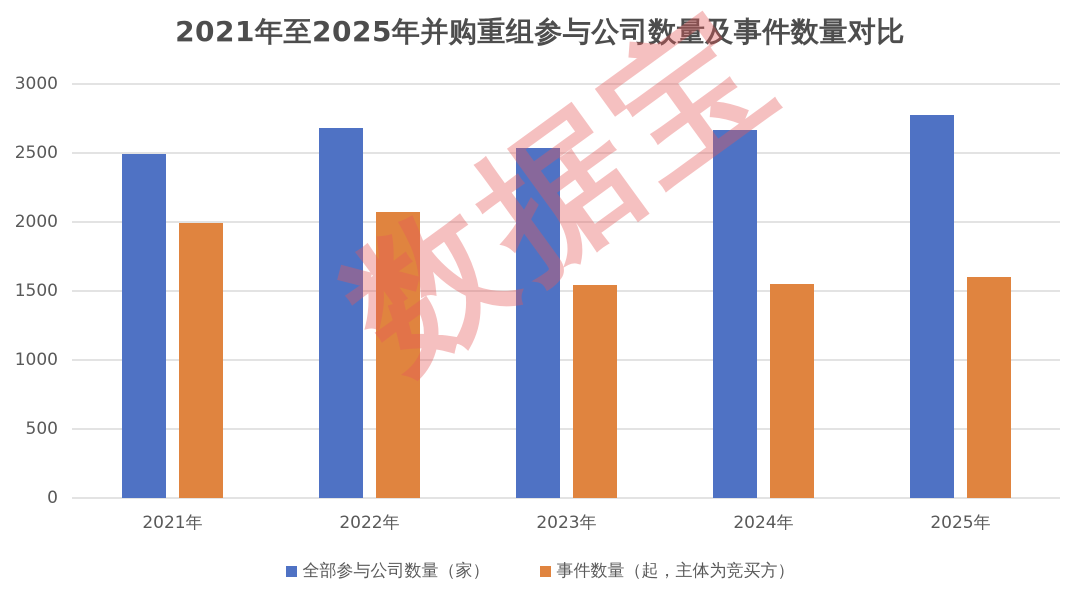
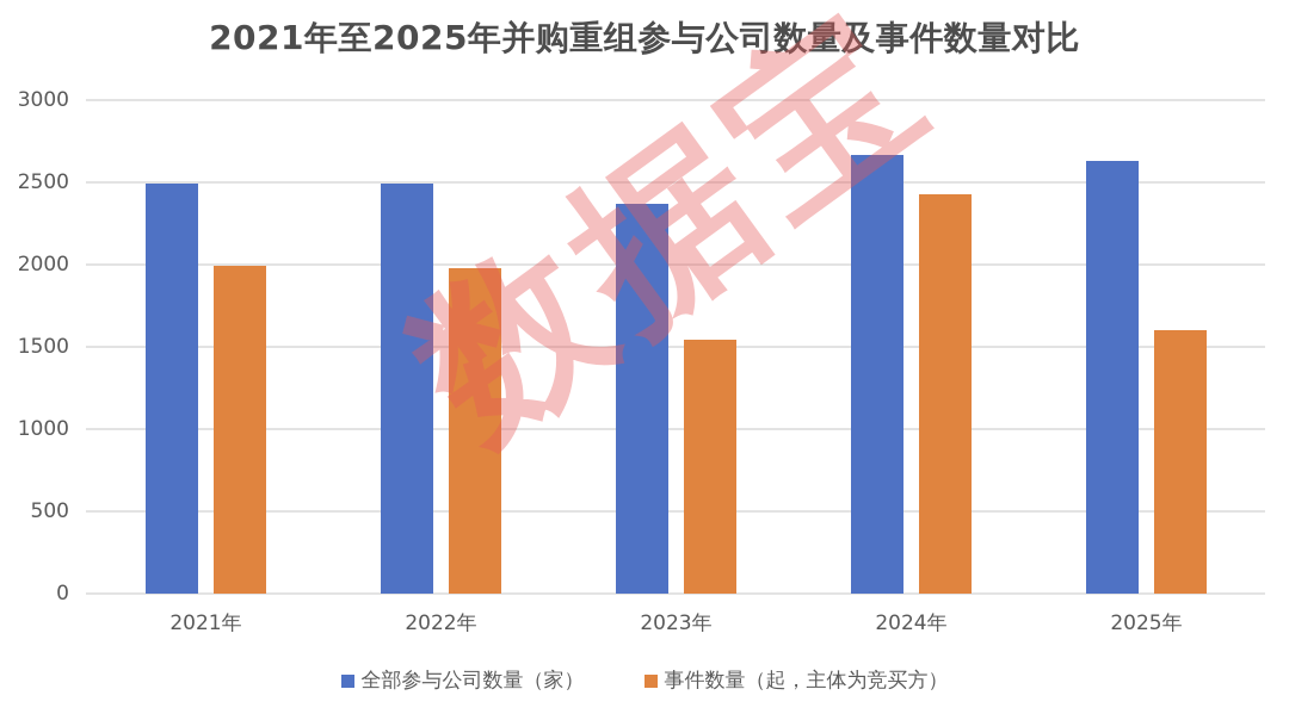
全部参与公司数量（家）/2022年: 2680 -> 2490
事件数量（起，主体为竞买方）/2022年: 2080 -> 1980
全部参与公司数量（家）/2023年: 2540 -> 2370
事件数量（起，主体为竞买方）/2024年: 1550 -> 2430
全部参与公司数量（家）/2025年: 2780 -> 2630
